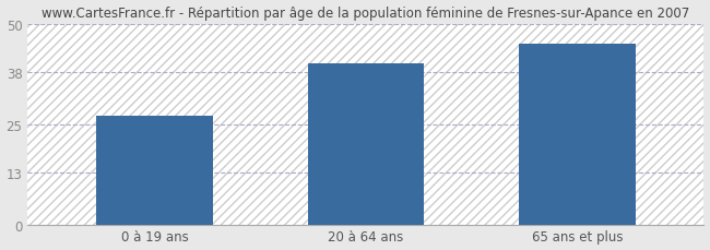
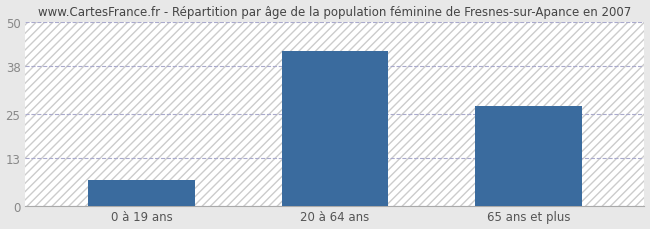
0 à 19 ans: 27 -> 7
20 à 64 ans: 40 -> 42
65 ans et plus: 45 -> 27
